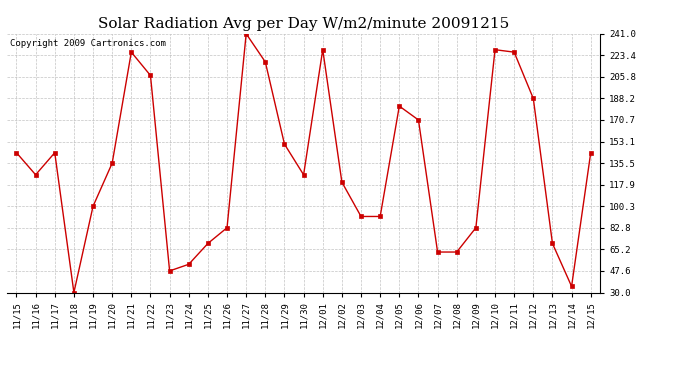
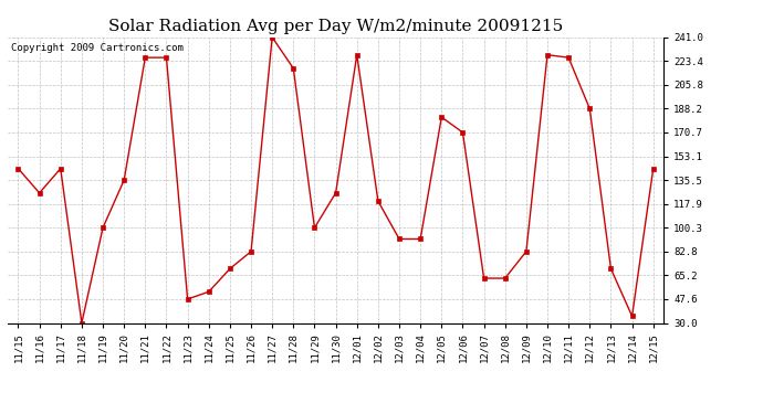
11/22: 207 -> 226
11/29: 151 -> 100
